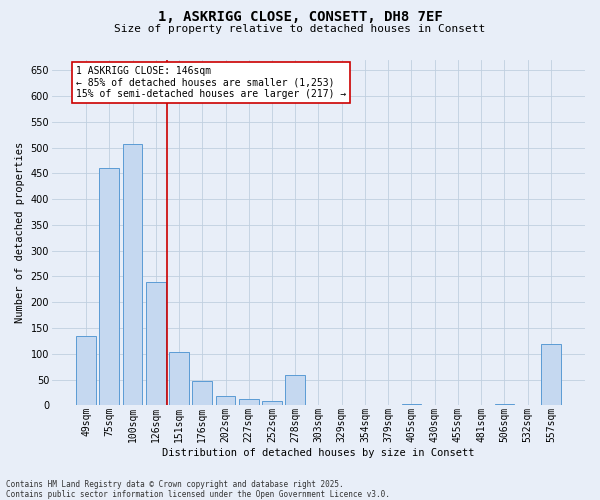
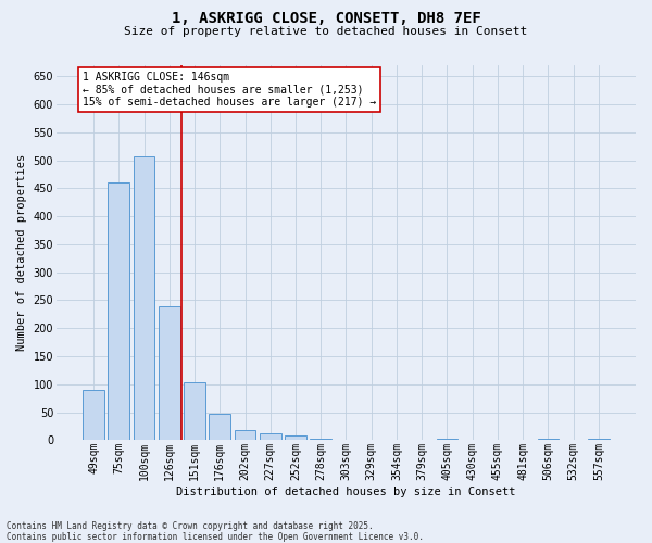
49sqm: 134 -> 90
278sqm: 58 -> 2
557sqm: 118 -> 3
